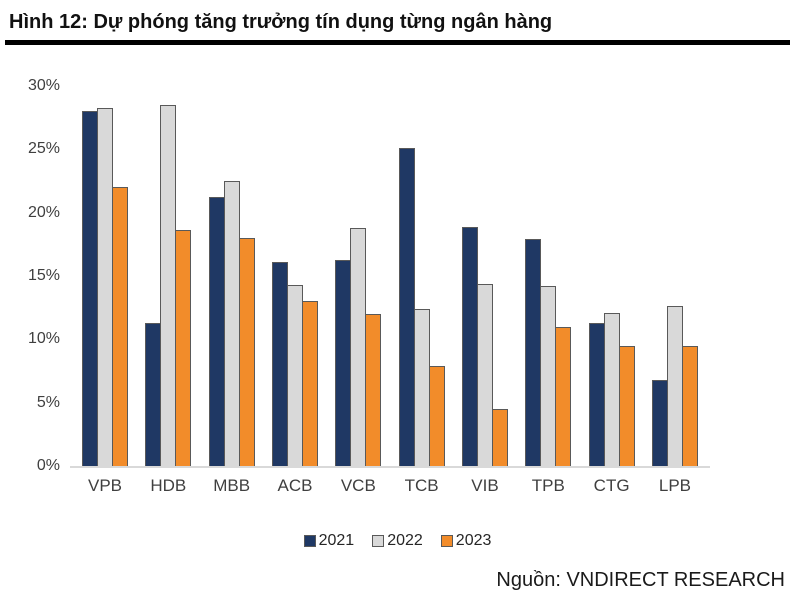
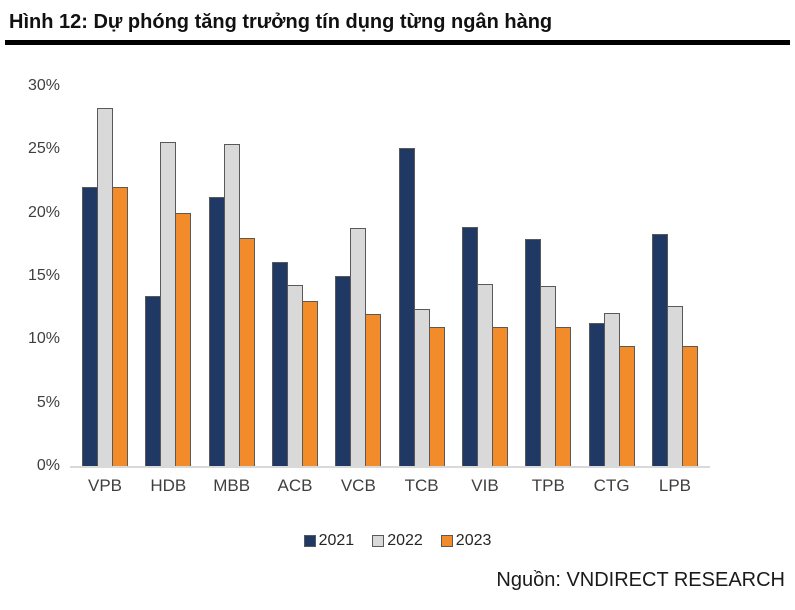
2021/VPB: 28.0% -> 22.0%
2021/HDB: 11.3% -> 13.4%
2022/HDB: 28.5% -> 25.6%
2023/HDB: 18.6% -> 20.0%
2022/MBB: 22.5% -> 25.4%
2021/VCB: 16.3% -> 15.0%
2023/TCB: 7.9% -> 11.0%
2023/VIB: 4.5% -> 11.0%
2021/LPB: 6.8% -> 18.3%
